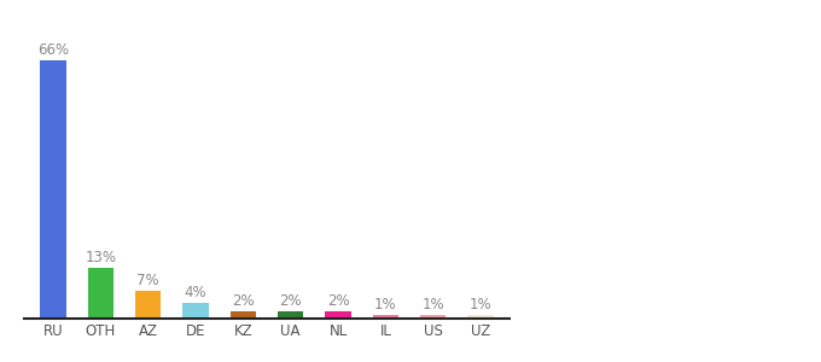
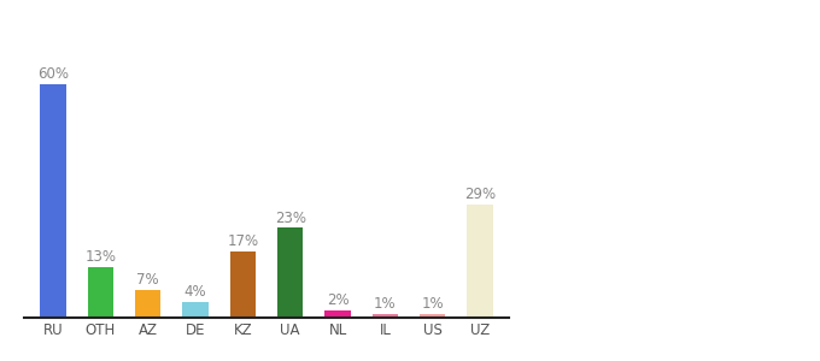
RU: 66% -> 60%
KZ: 2% -> 17%
UA: 2% -> 23%
UZ: 1% -> 29%
